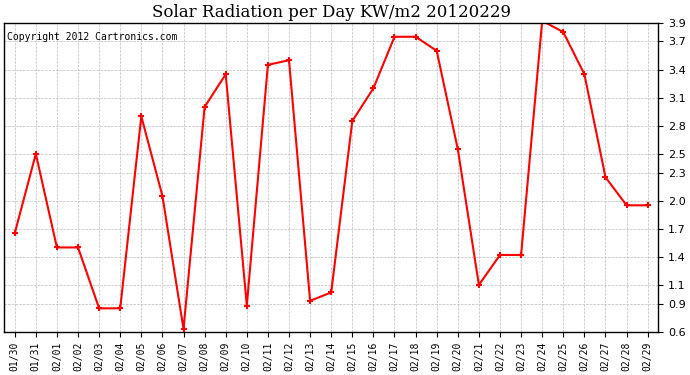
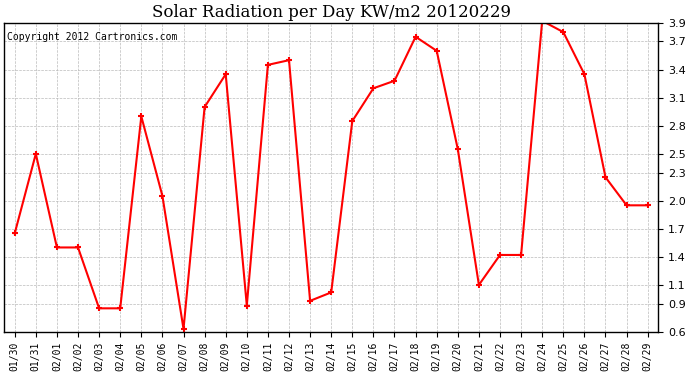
02/17: 3.75 -> 3.28
